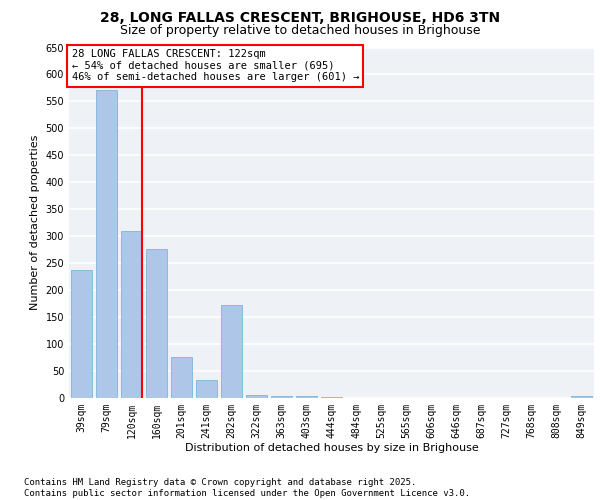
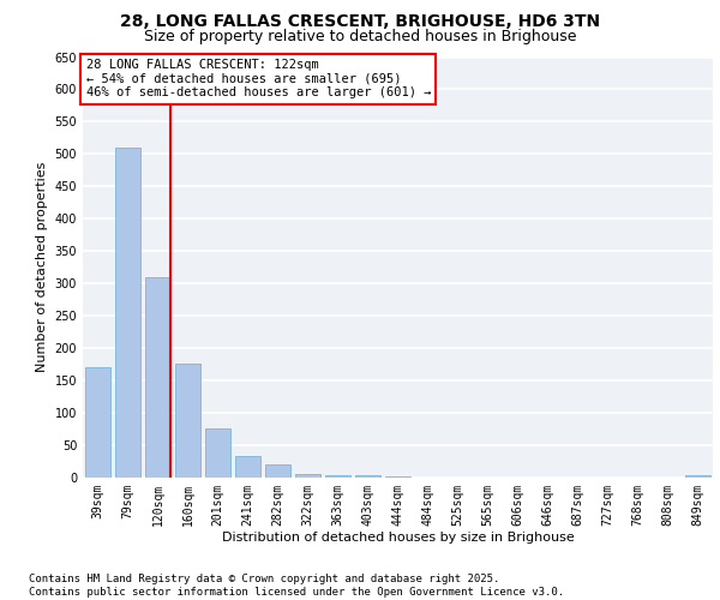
39sqm: 236 -> 170
79sqm: 572 -> 510
160sqm: 276 -> 175
282sqm: 172 -> 20
